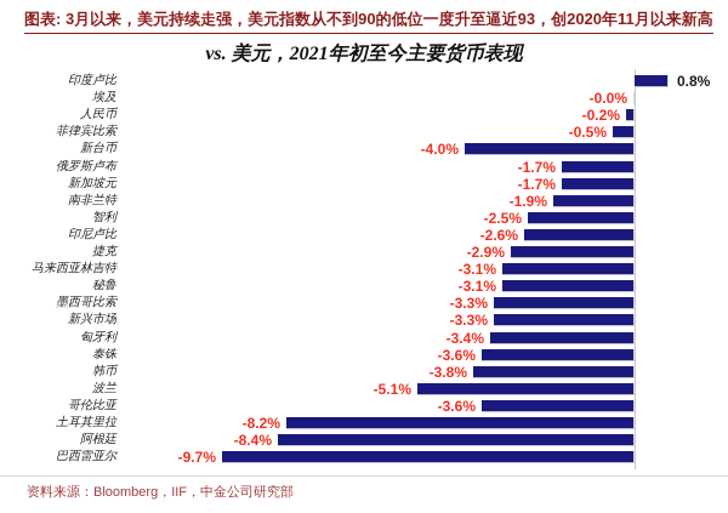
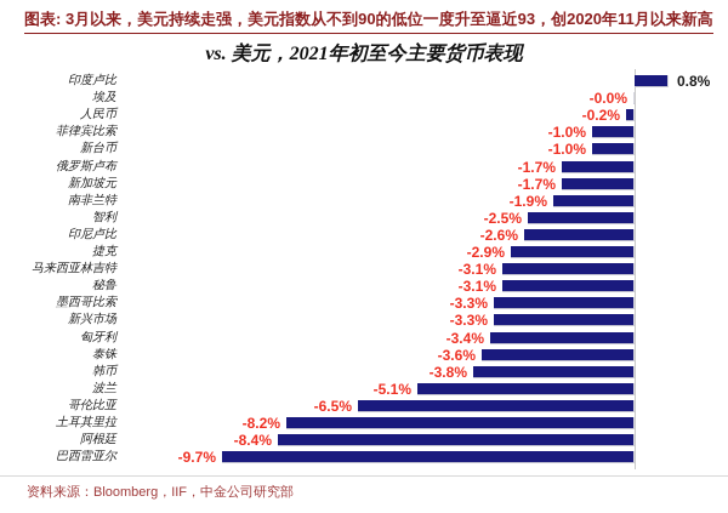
菲律宾比索: -0.5% -> -1.0%
新台币: -4.0% -> -1.0%
哥伦比亚: -3.6% -> -6.5%
